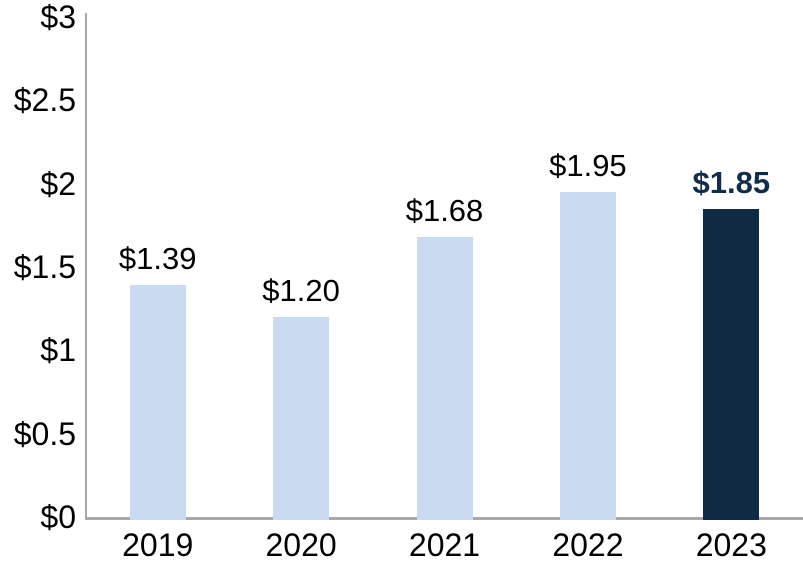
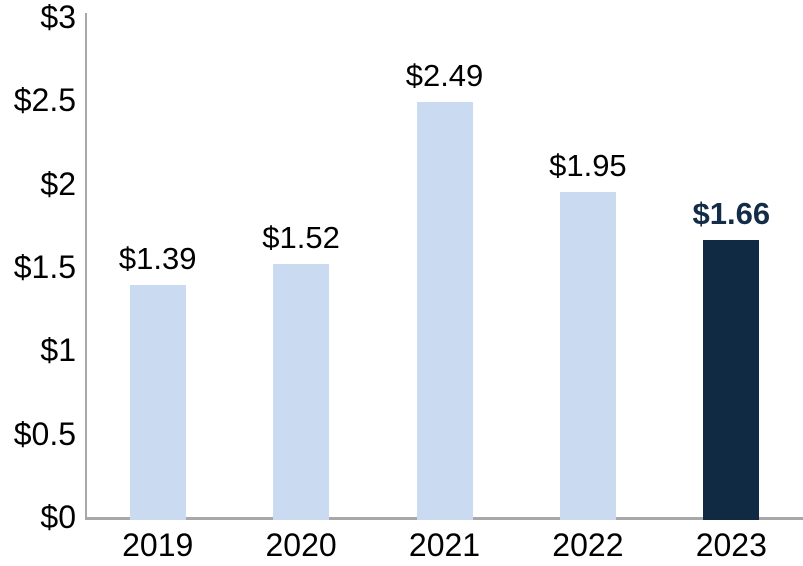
2020: $1.20 -> $1.52
2021: $1.68 -> $2.49
2023: $1.85 -> $1.66
